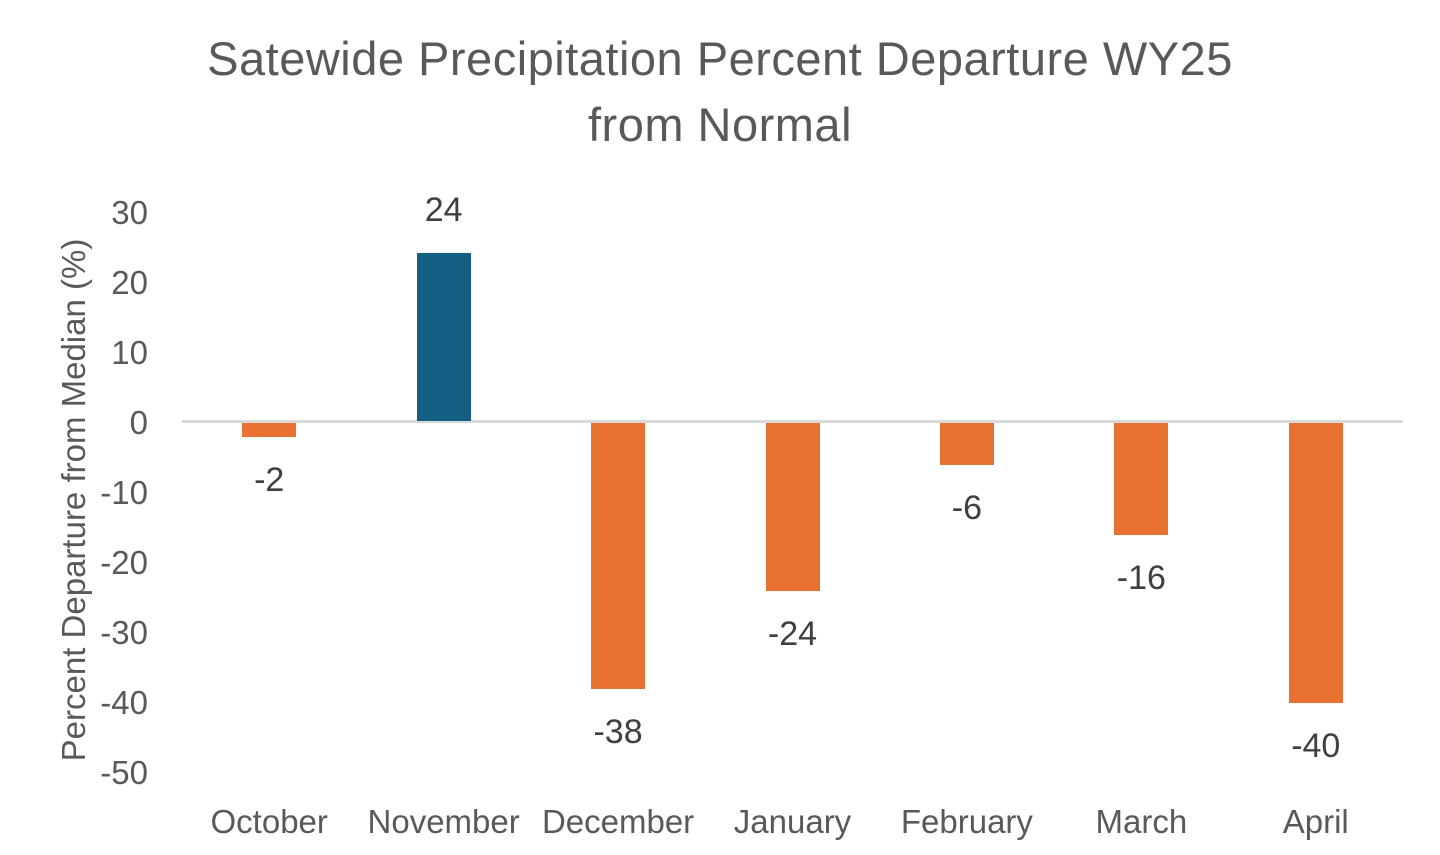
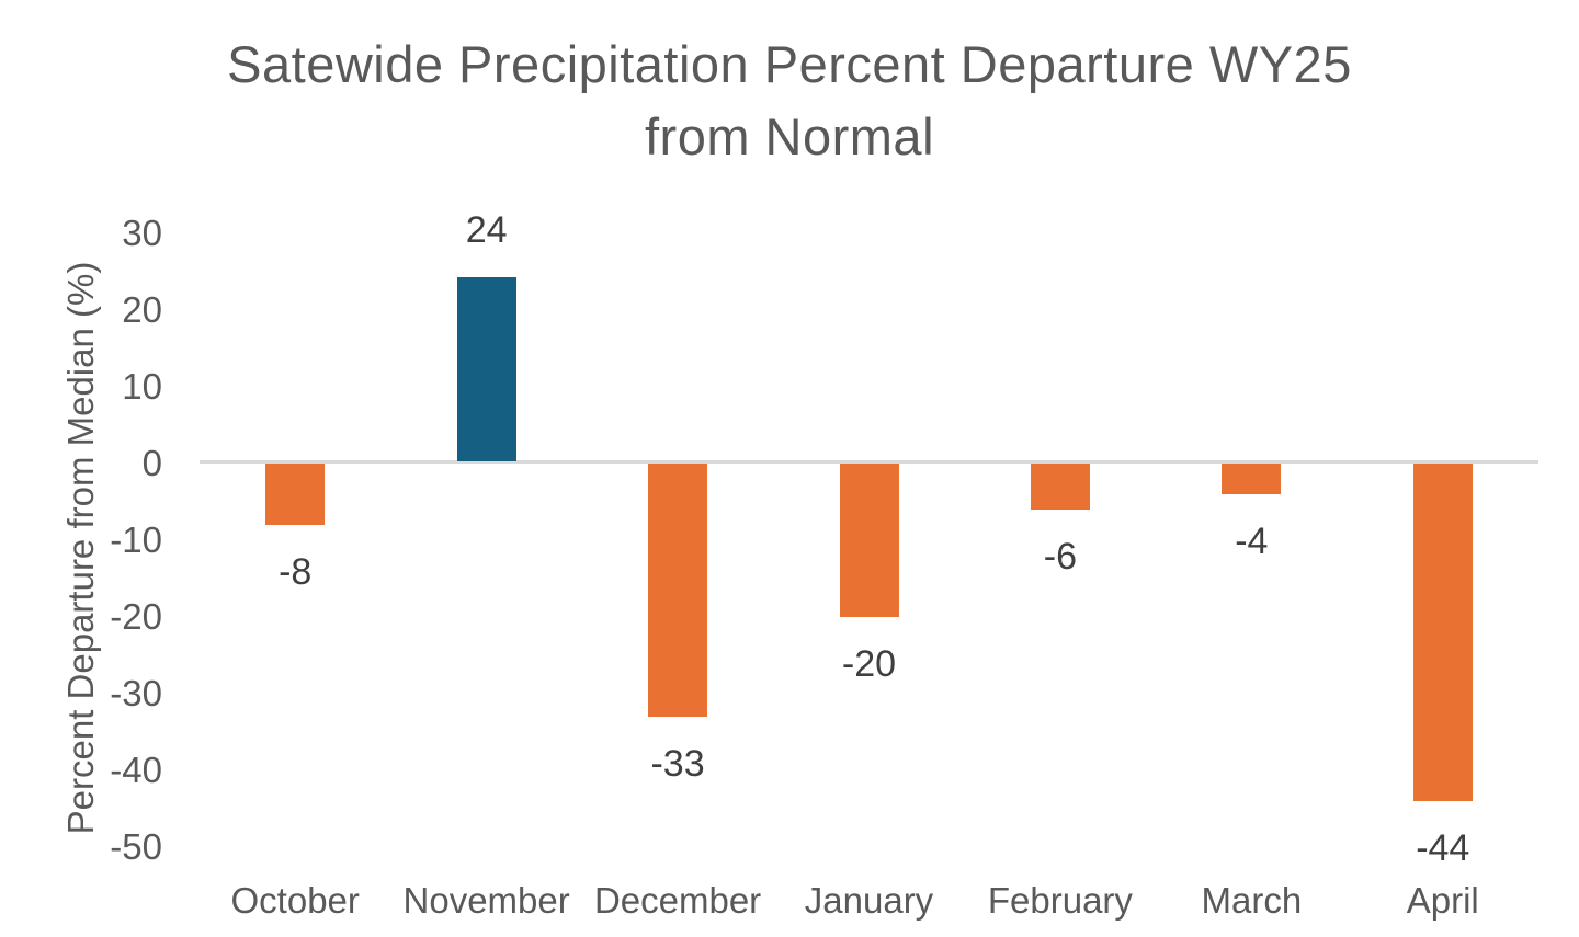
October: -2 -> -8
December: -38 -> -33
January: -24 -> -20
March: -16 -> -4
April: -40 -> -44
